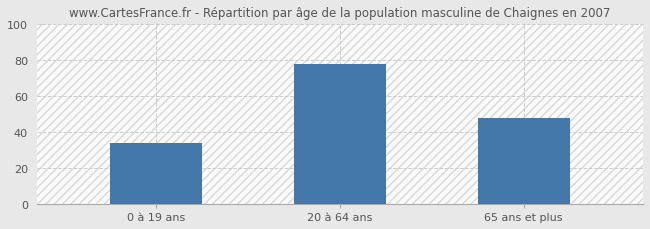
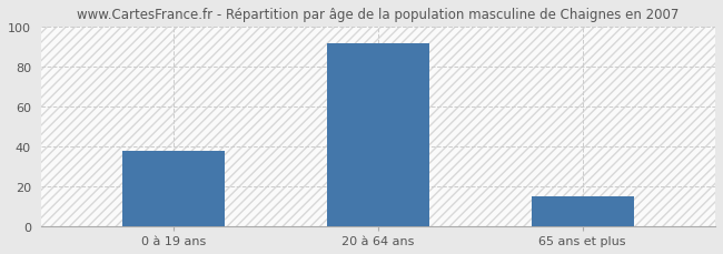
0 à 19 ans: 34 -> 38
20 à 64 ans: 78 -> 92
65 ans et plus: 48 -> 15
